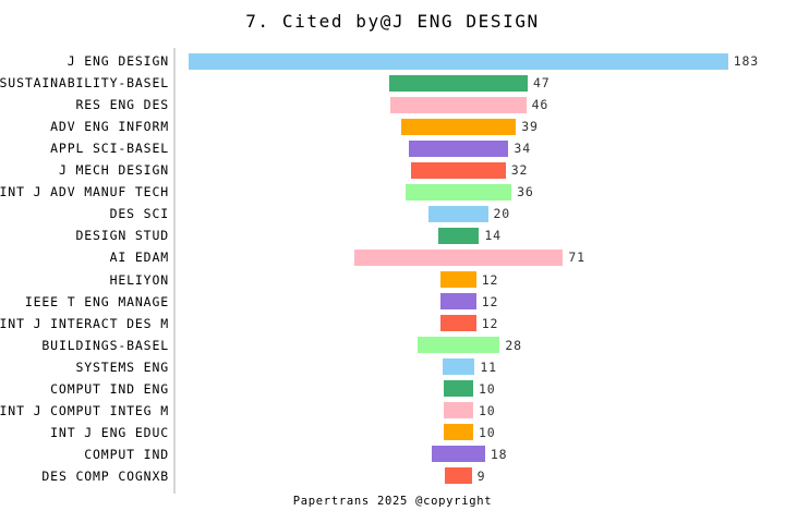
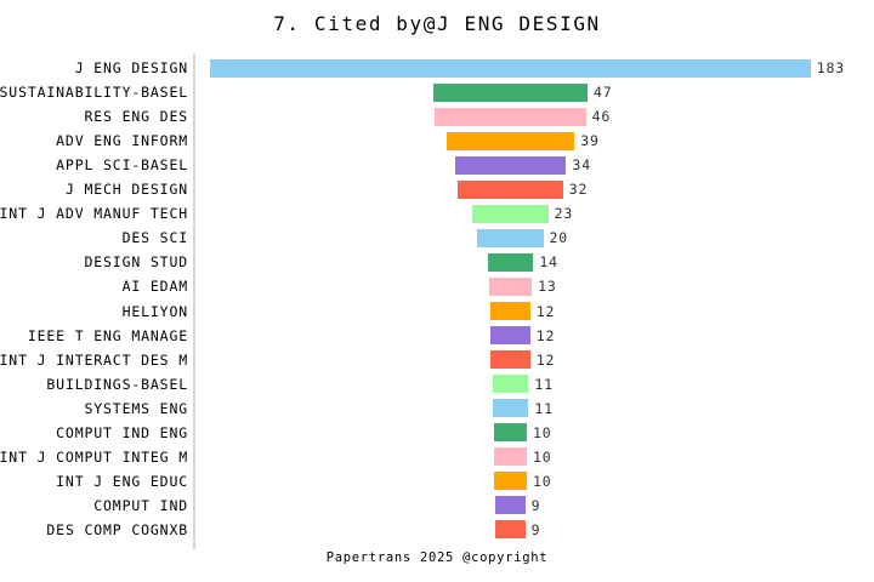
INT J ADV MANUF TECH: 36 -> 23
AI EDAM: 71 -> 13
BUILDINGS-BASEL: 28 -> 11
COMPUT IND: 18 -> 9
